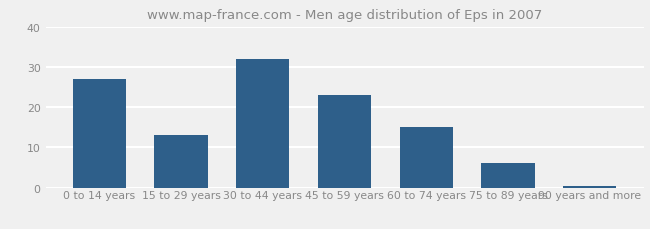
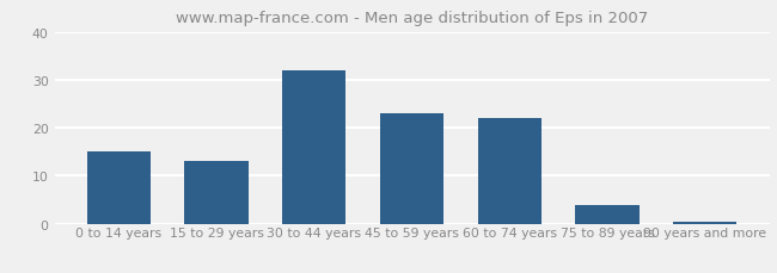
0 to 14 years: 27.0 -> 15.0
60 to 74 years: 15.0 -> 22.0
75 to 89 years: 6.0 -> 4.0
